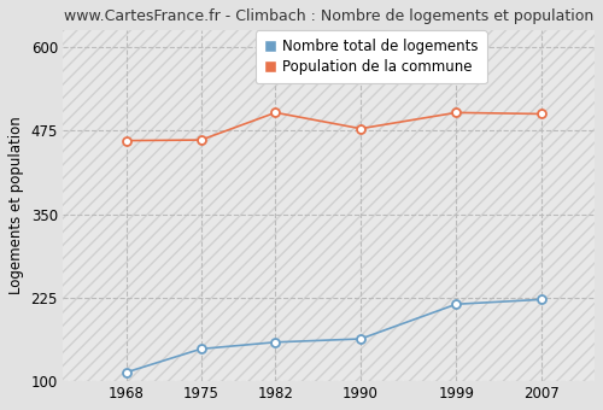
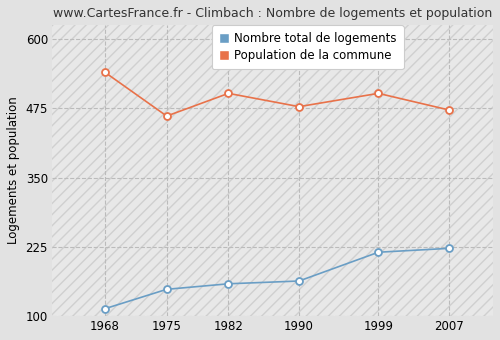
Population de la commune/1968: 460 -> 540
Population de la commune/2007: 500 -> 472
